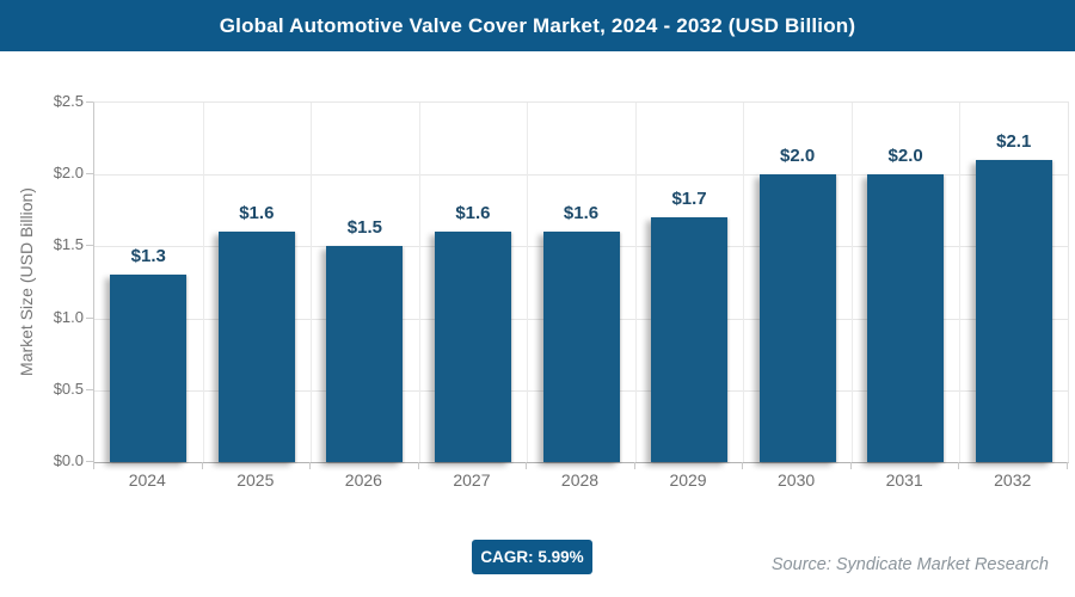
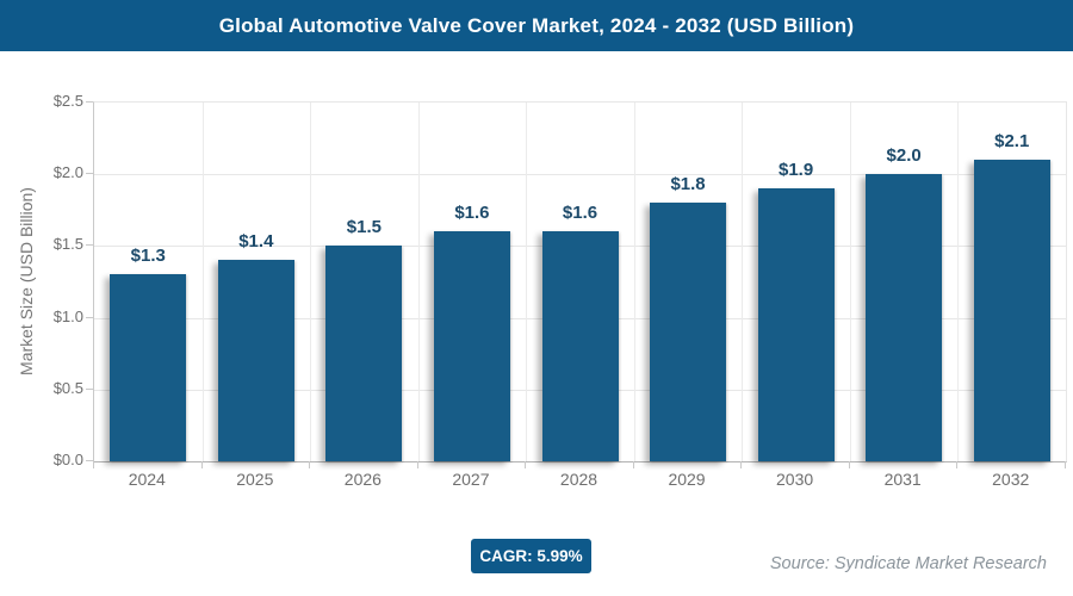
2025: $1.6 -> $1.4
2029: $1.7 -> $1.8
2030: $2.0 -> $1.9
